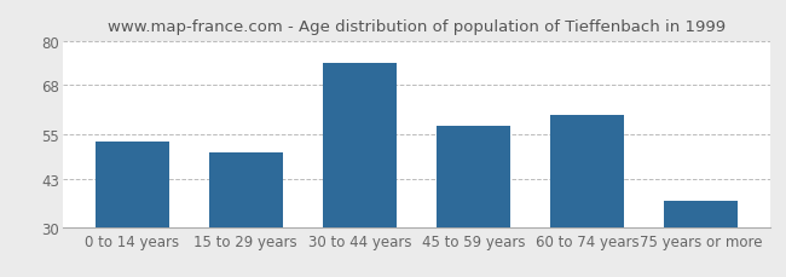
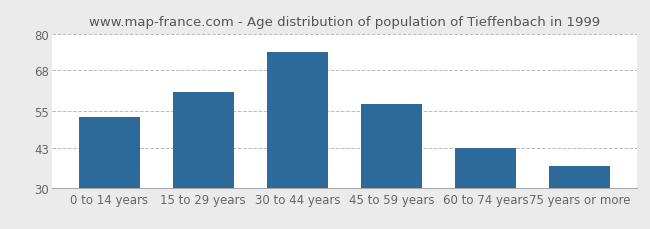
15 to 29 years: 50 -> 61
60 to 74 years: 60 -> 43
